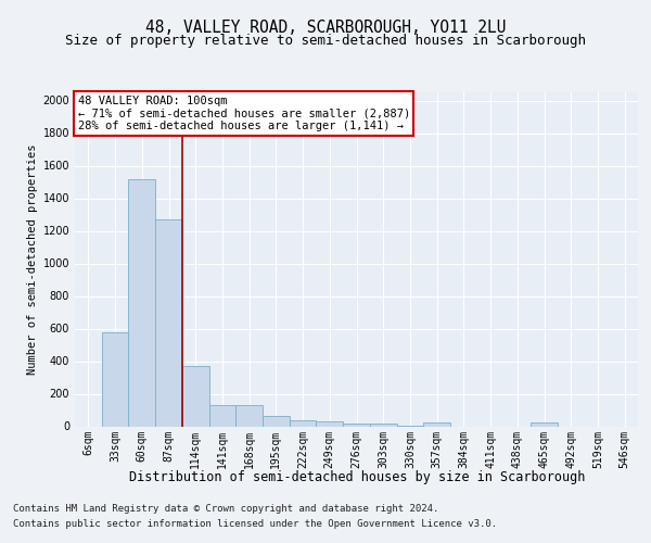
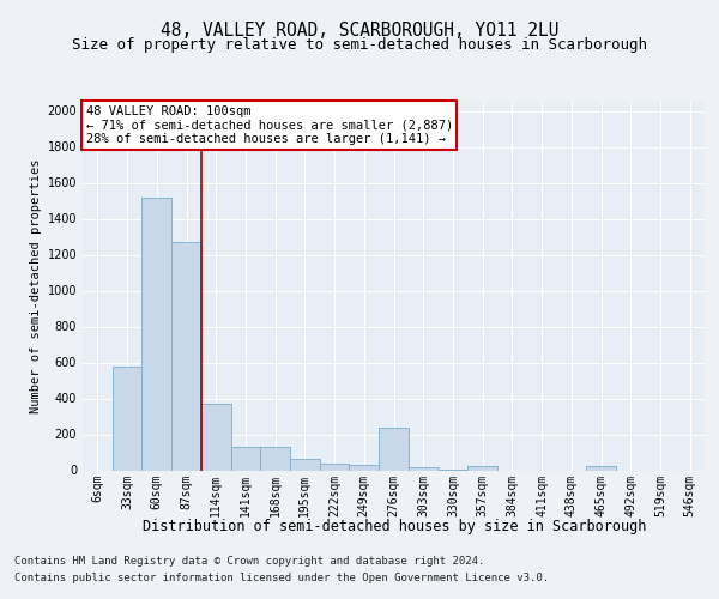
276sqm: 20 -> 240
